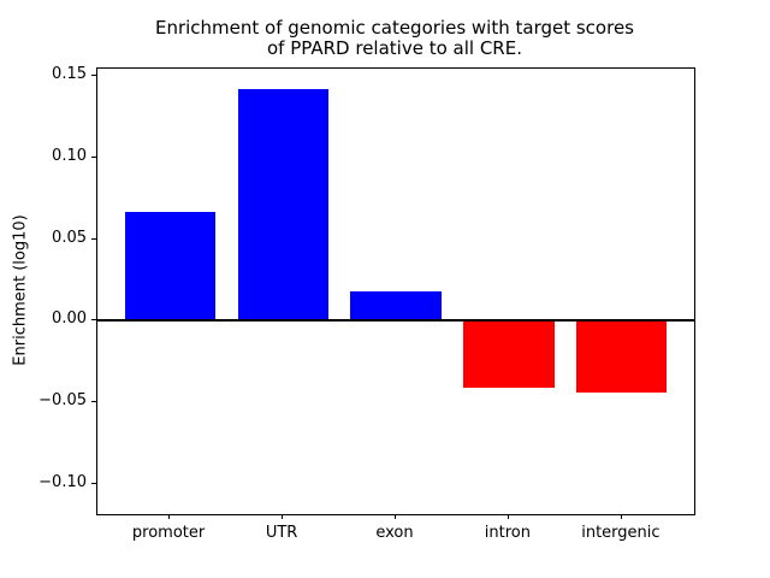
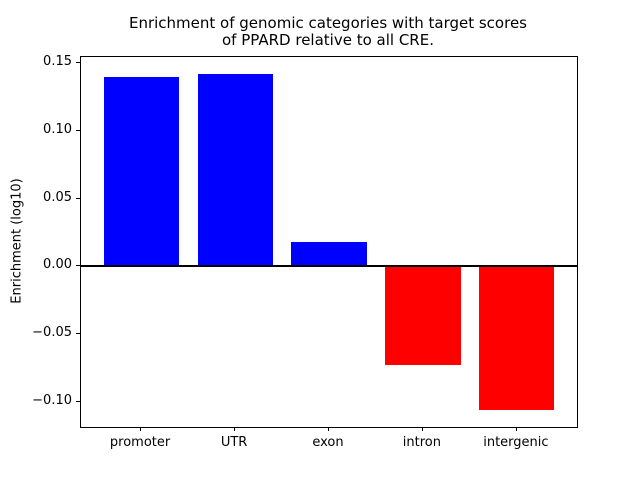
promoter: 0.067 -> 0.140
intron: -0.041 -> -0.073
intergenic: -0.044 -> -0.106
